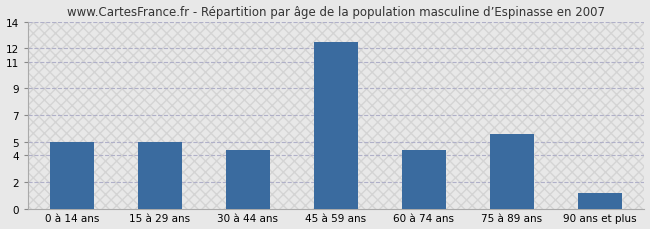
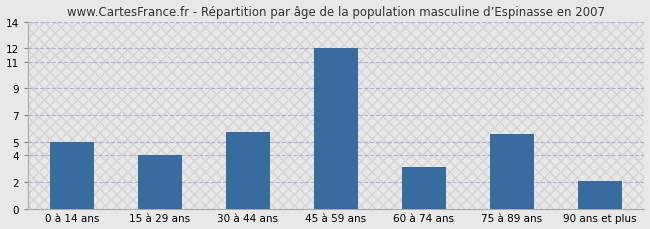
15 à 29 ans: 5.0 -> 4.0
30 à 44 ans: 4.4 -> 5.7
45 à 59 ans: 12.5 -> 12.0
60 à 74 ans: 4.4 -> 3.1
90 ans et plus: 1.2 -> 2.1
